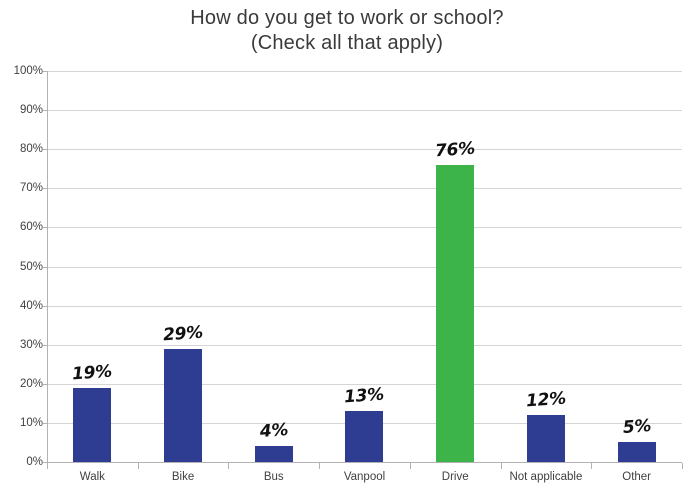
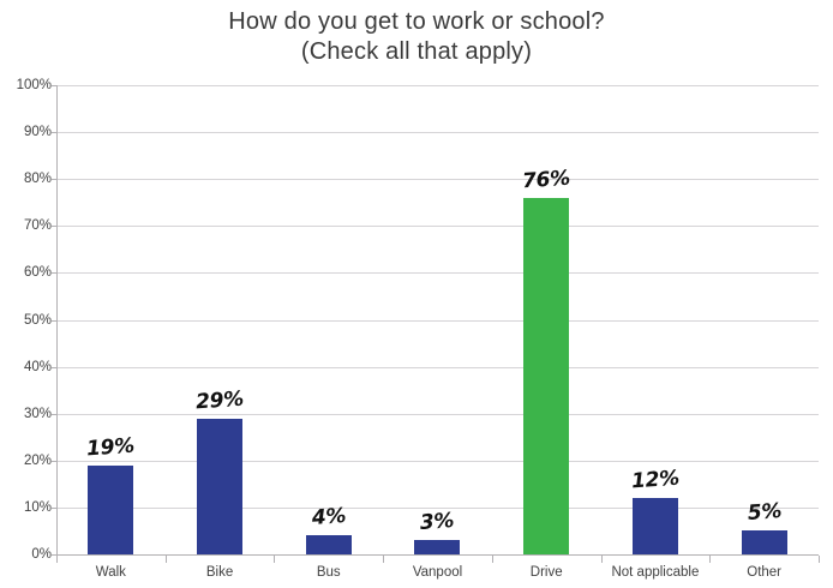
Vanpool: 13% -> 3%
